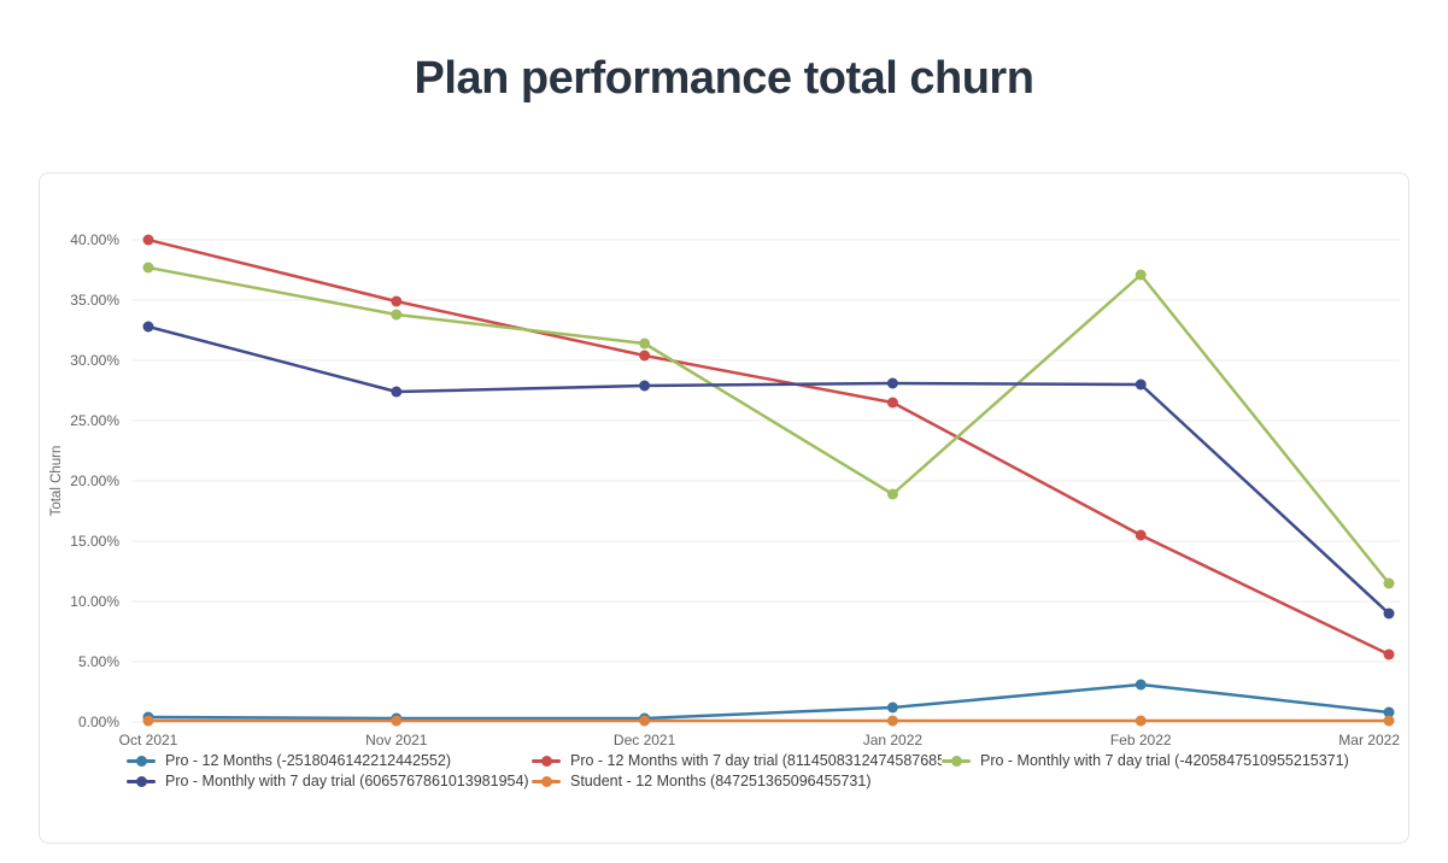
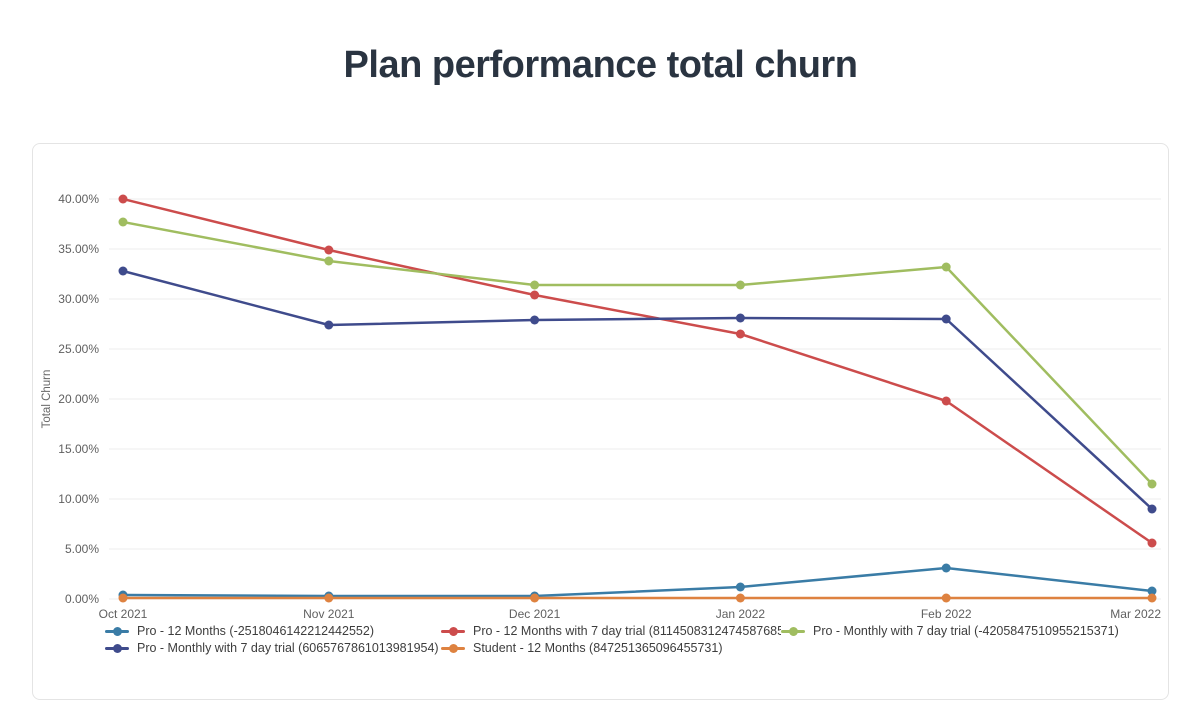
Pro - Monthly with 7 day trial (-4205847510955215371)/Jan 2022: 18.9% -> 31.4%
Pro - 12 Months with 7 day trial (8114508312474587685)/Feb 2022: 15.5% -> 19.8%
Pro - Monthly with 7 day trial (-4205847510955215371)/Feb 2022: 37.1% -> 33.2%
